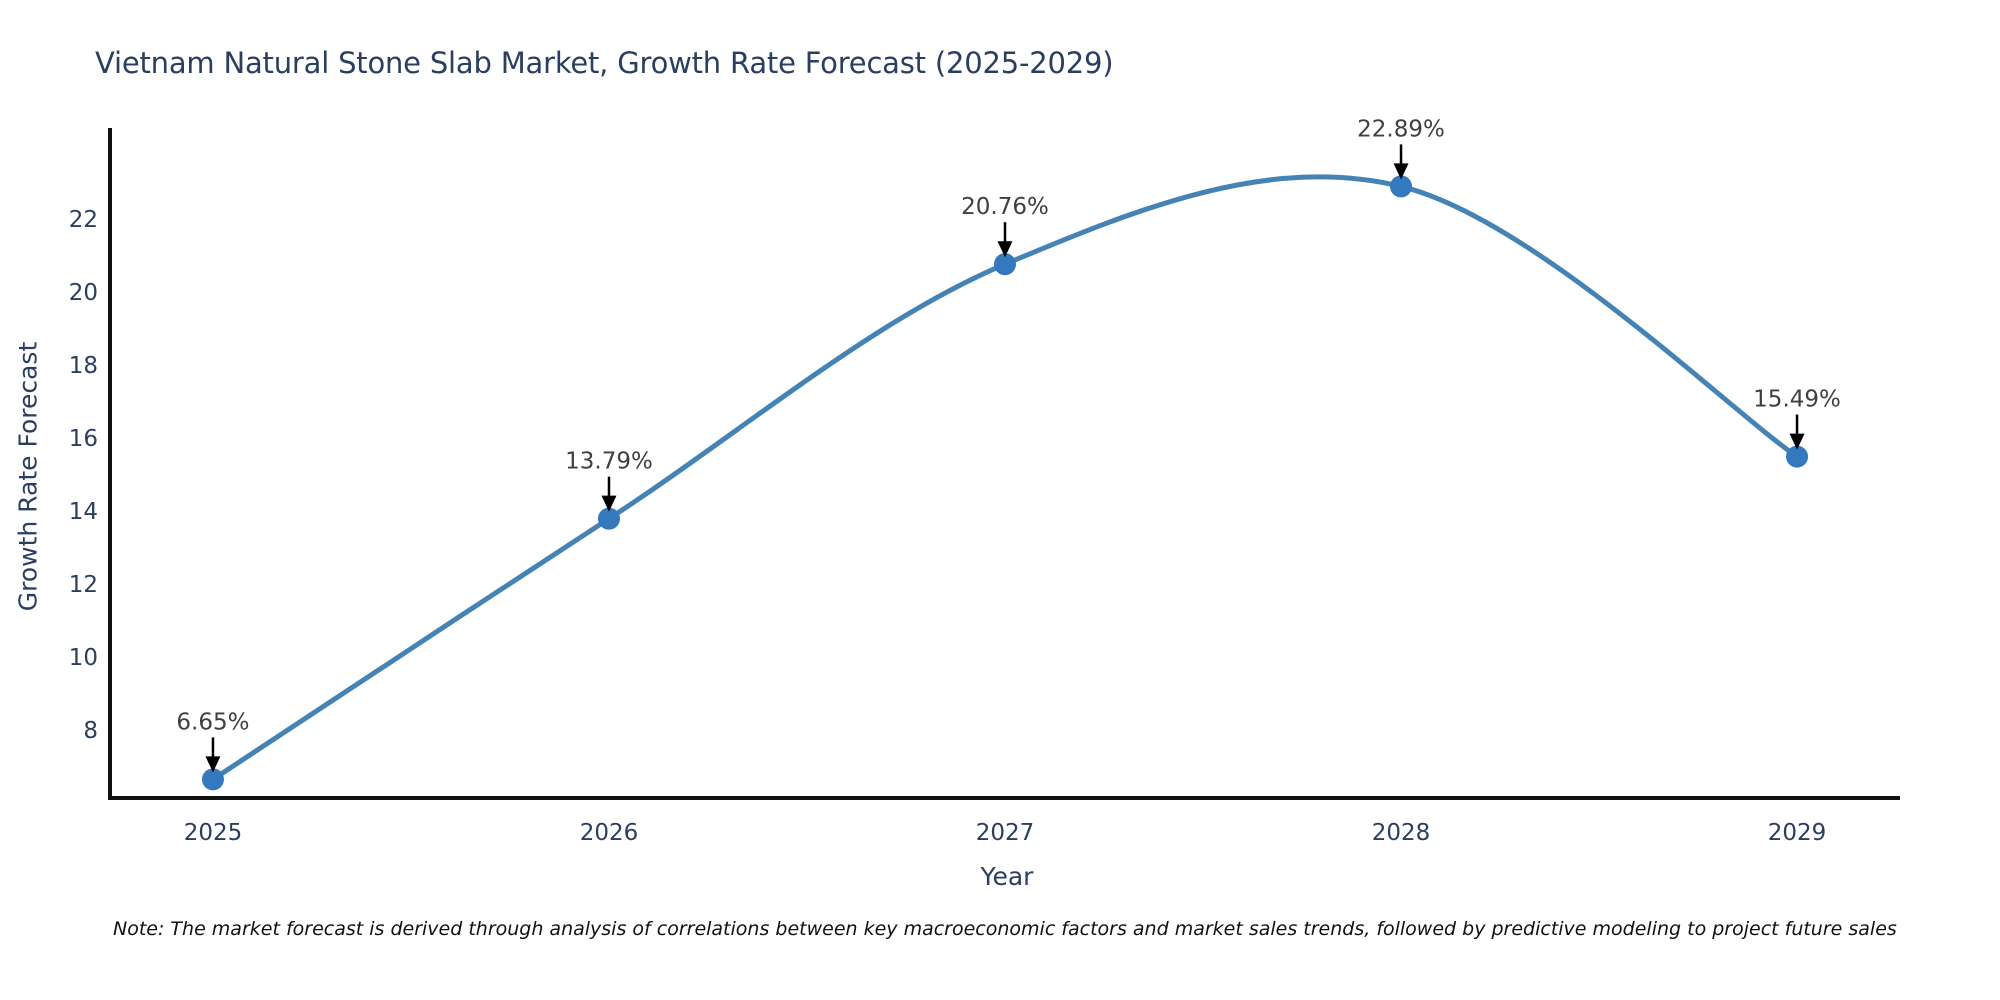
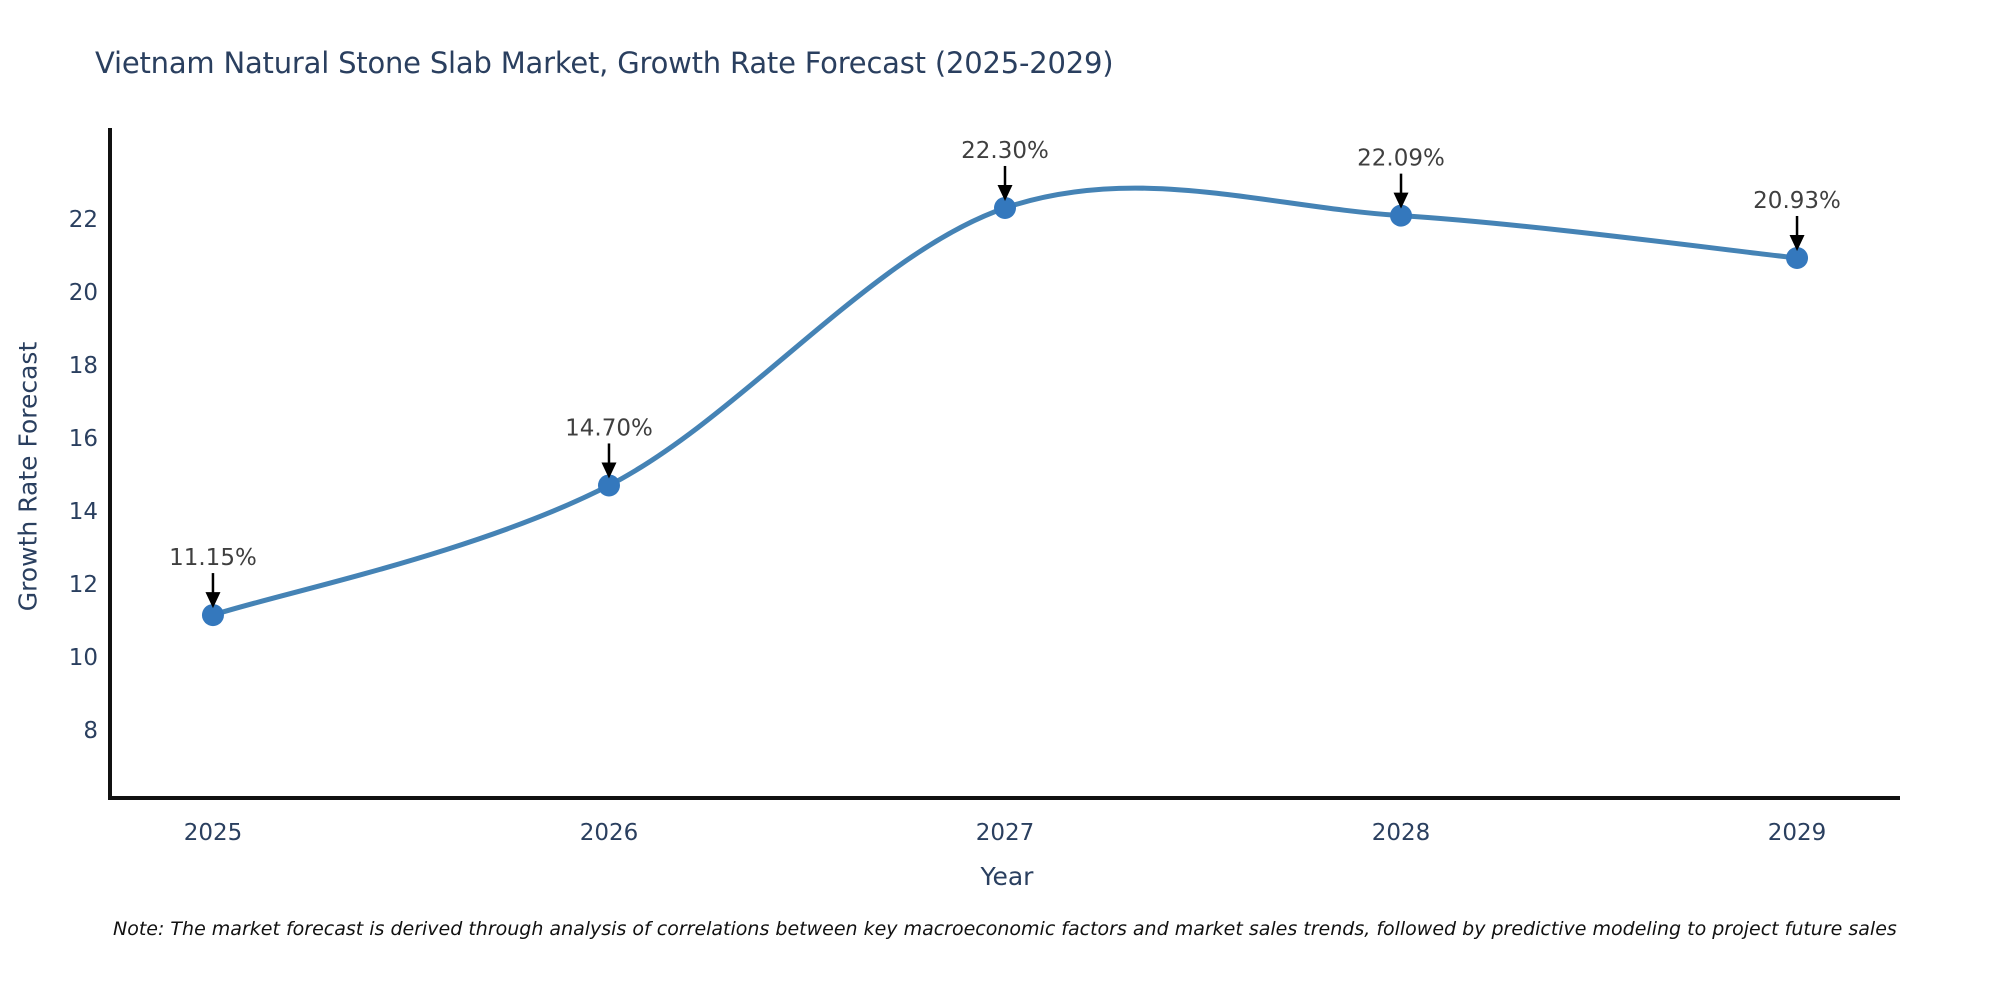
2025: 6.65% -> 11.15%
2026: 13.79% -> 14.70%
2027: 20.76% -> 22.30%
2028: 22.89% -> 22.09%
2029: 15.49% -> 20.93%
